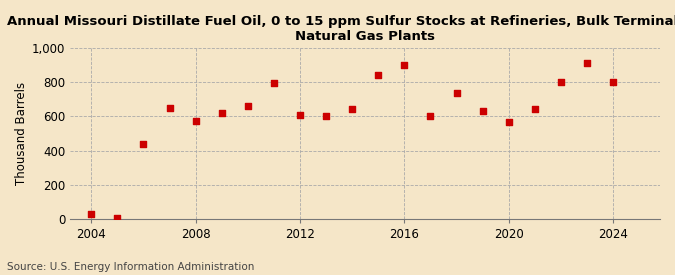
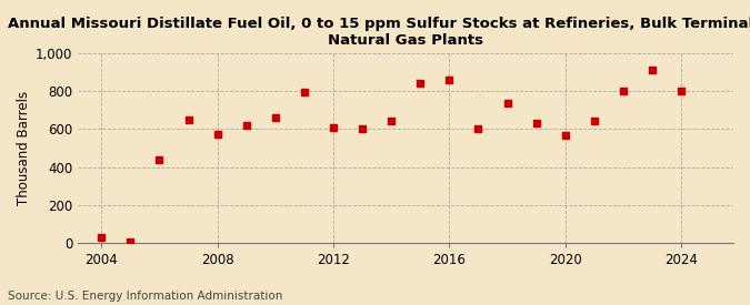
2016: 900 -> 860
